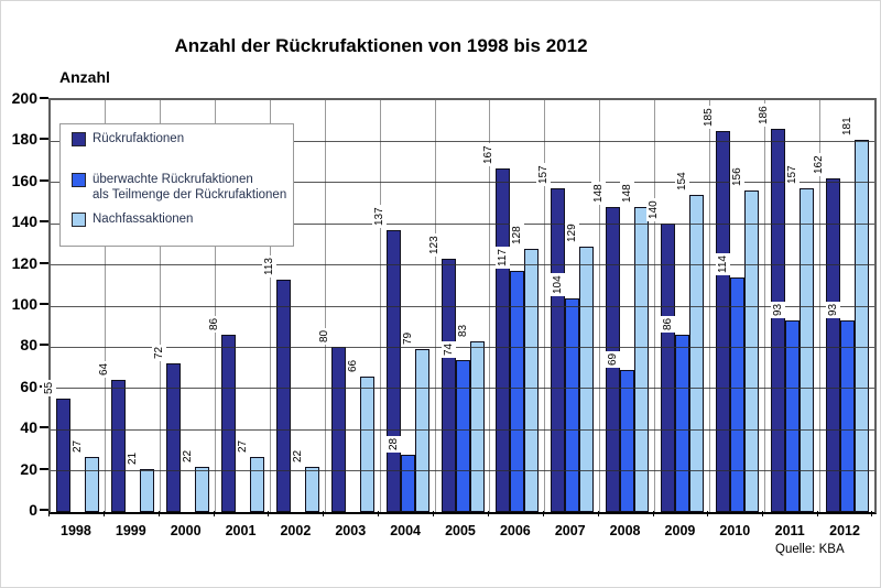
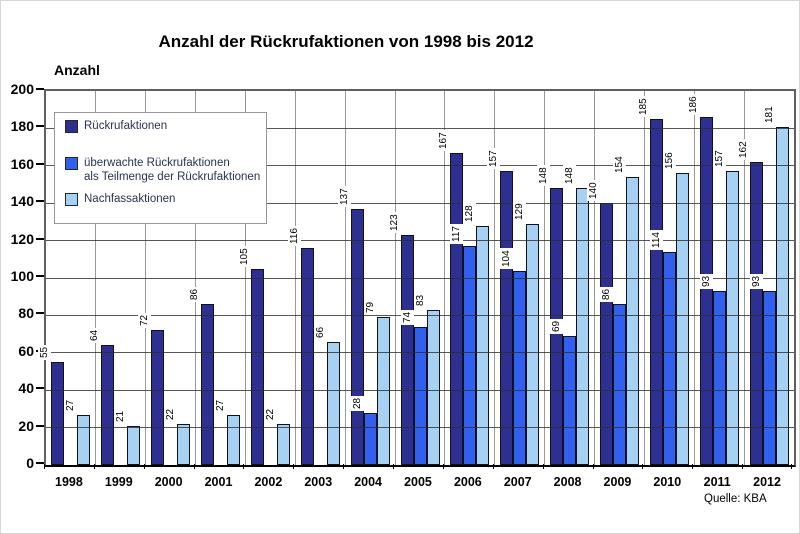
Rückrufaktionen/2002: 113 -> 105
Rückrufaktionen/2003: 80 -> 116
